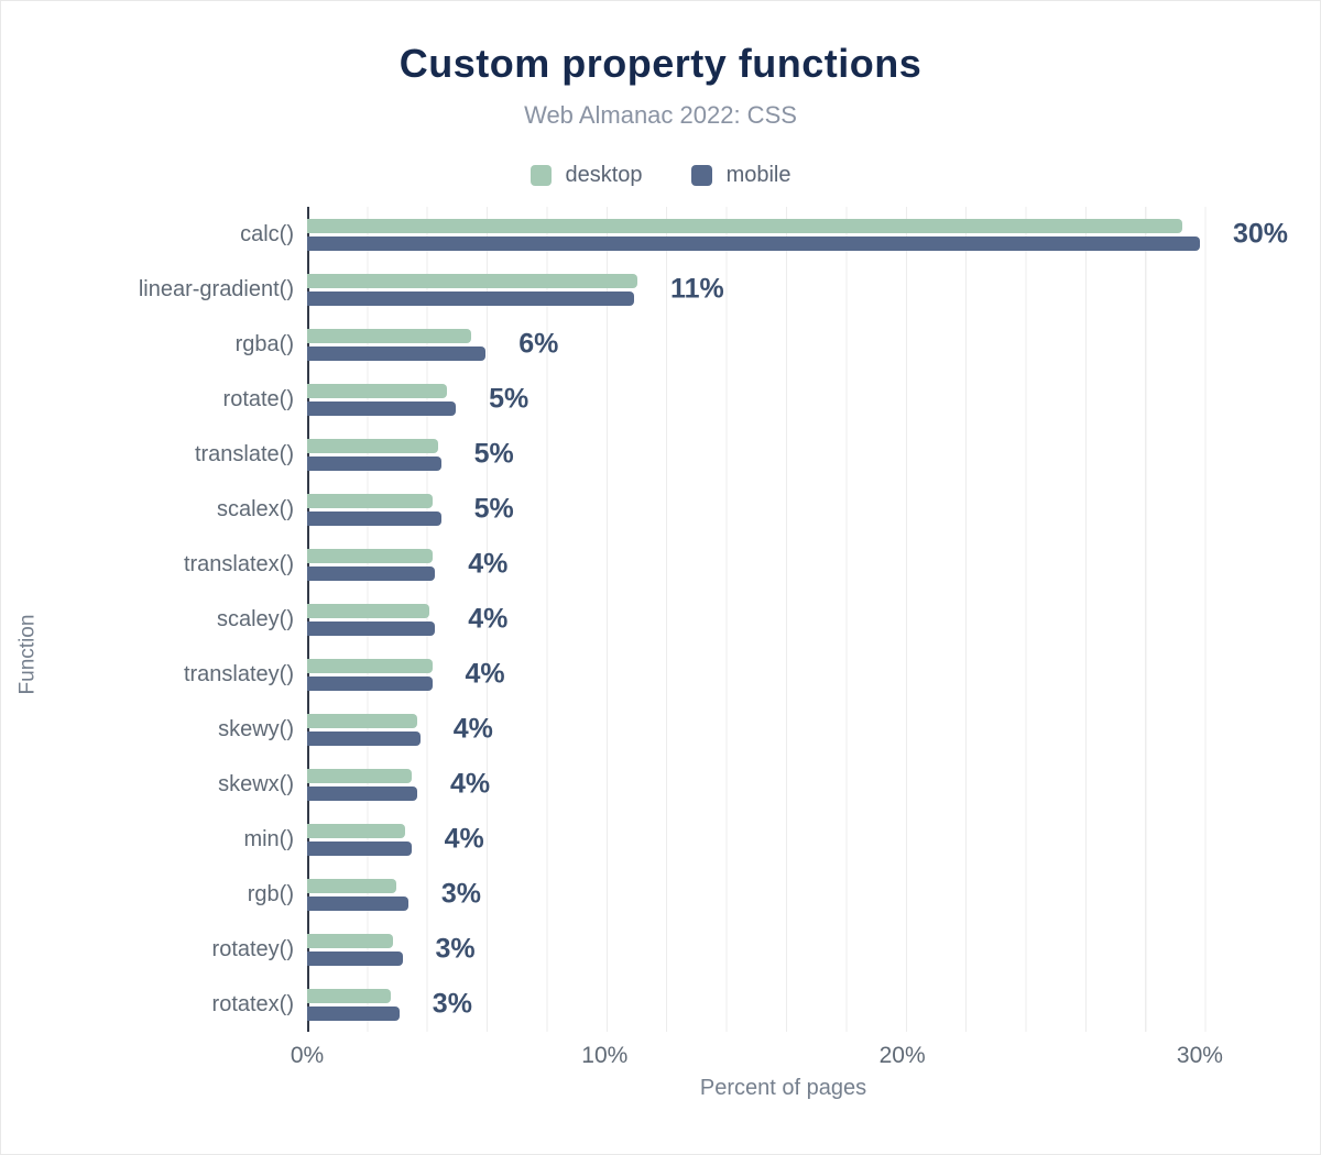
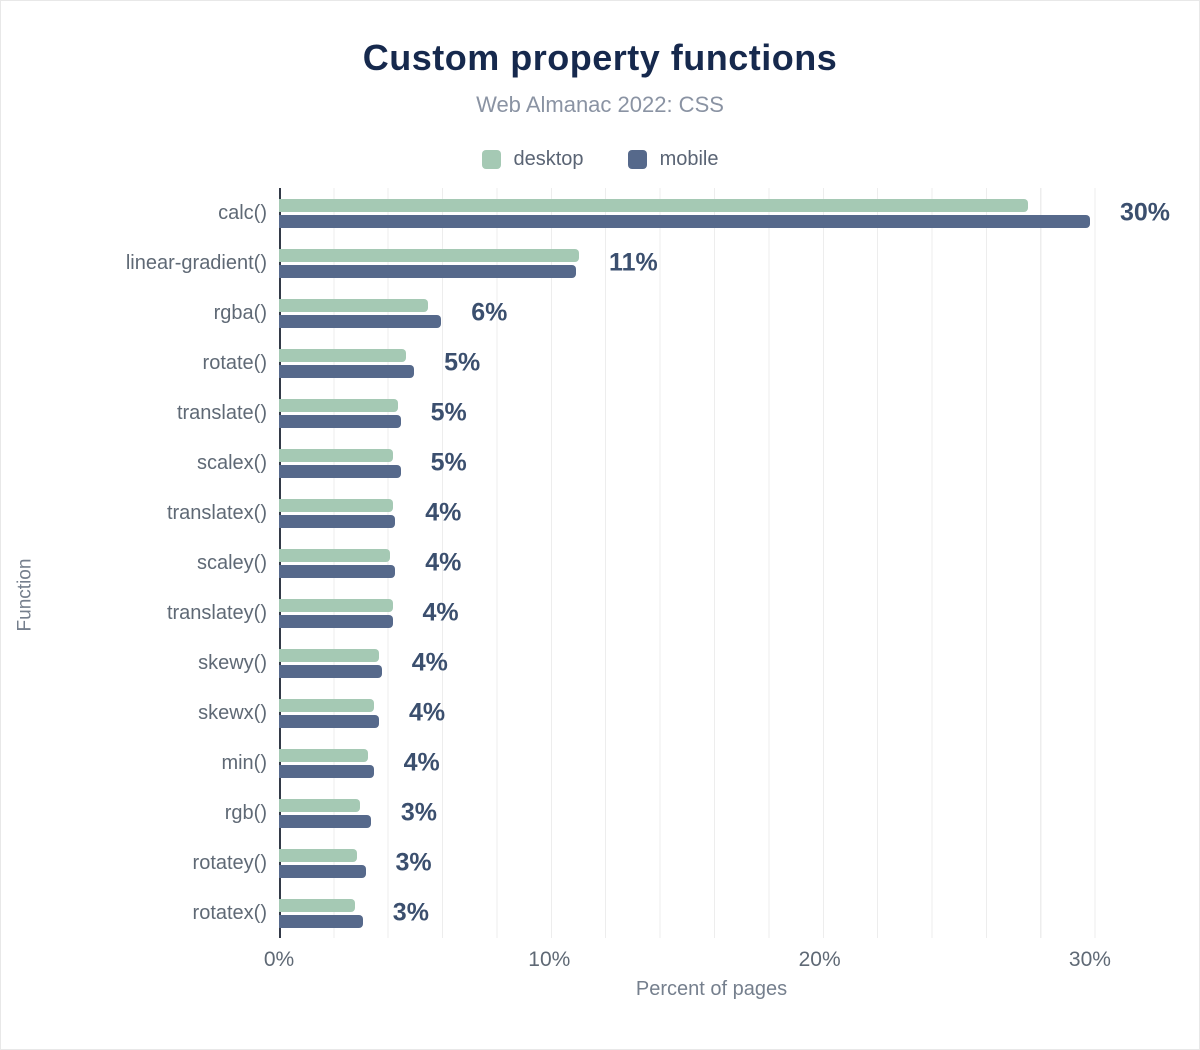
desktop/calc(): 29.4% -> 27.7%
